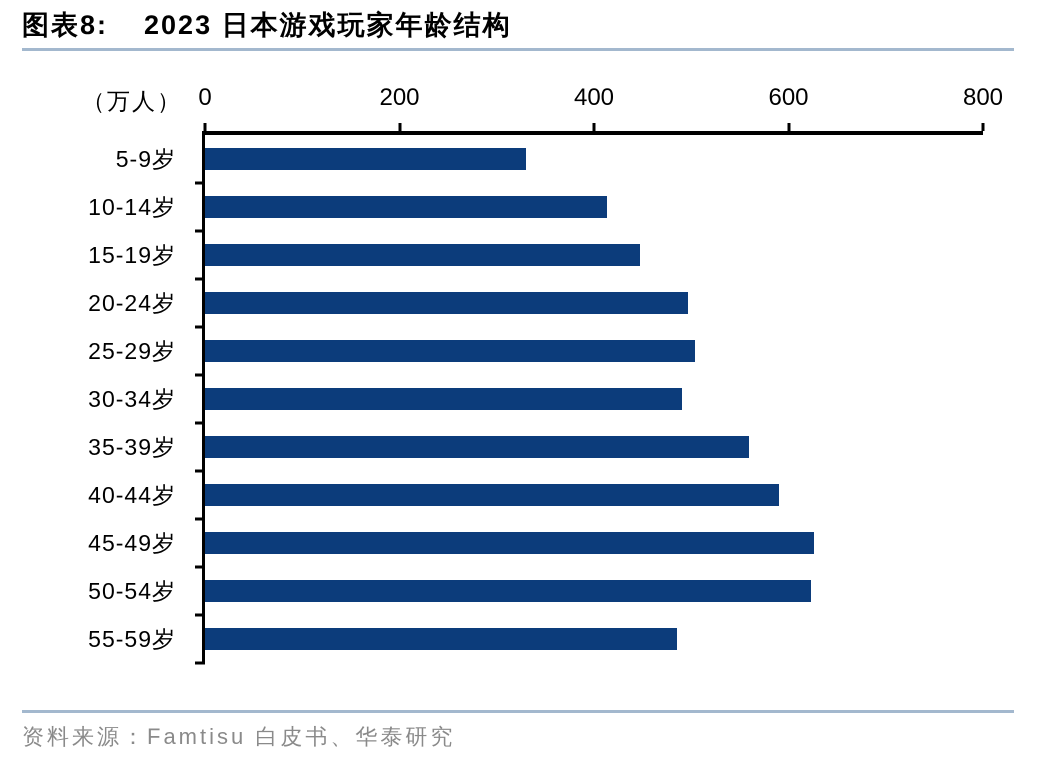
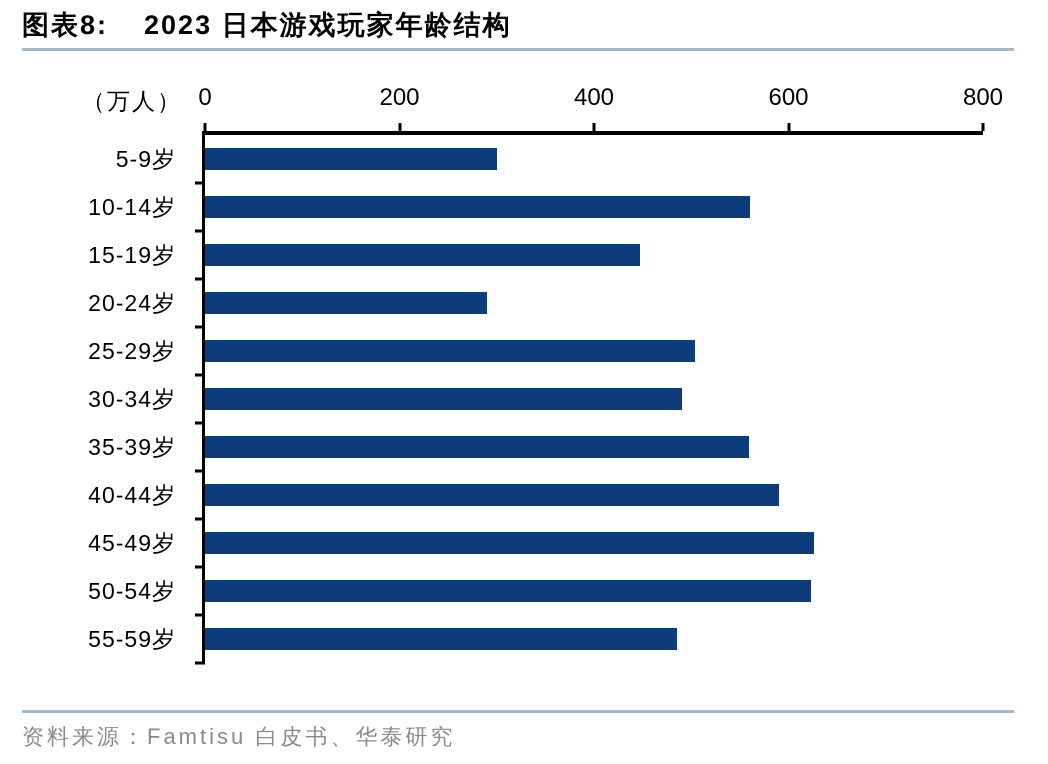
5-9岁: 330 -> 300
10-14岁: 410 -> 560
20-24岁: 500 -> 290
